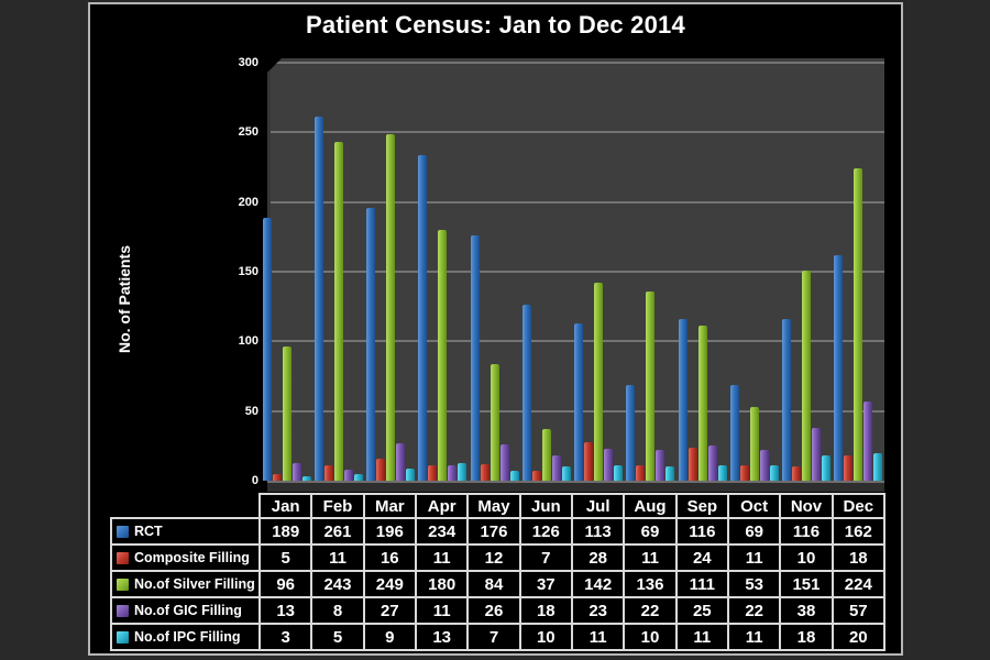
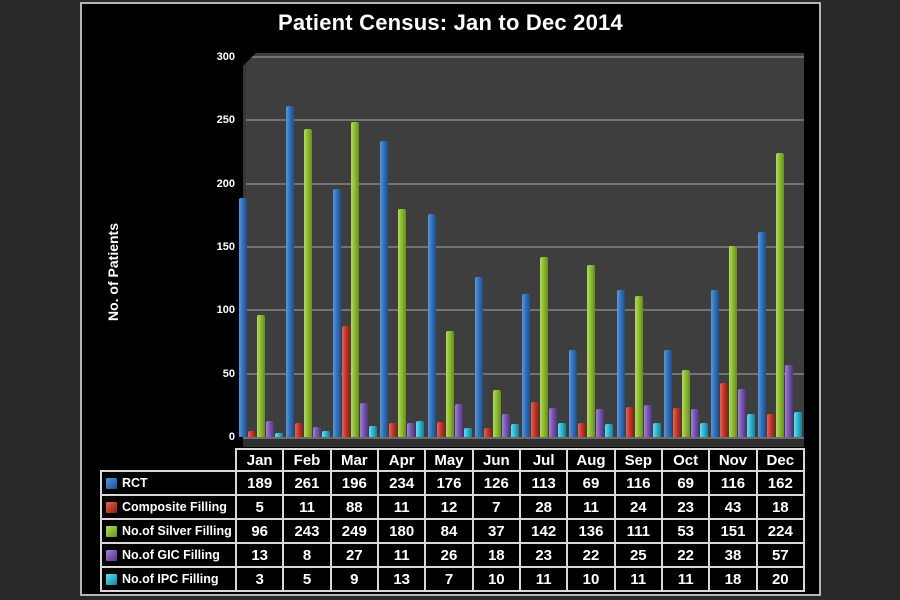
Composite Filling/Mar: 16 -> 88
Composite Filling/Oct: 11 -> 23
Composite Filling/Nov: 10 -> 43
